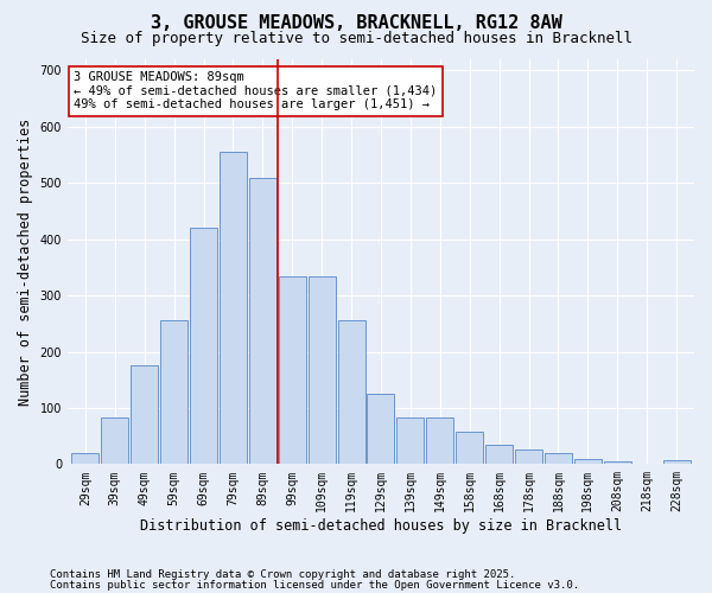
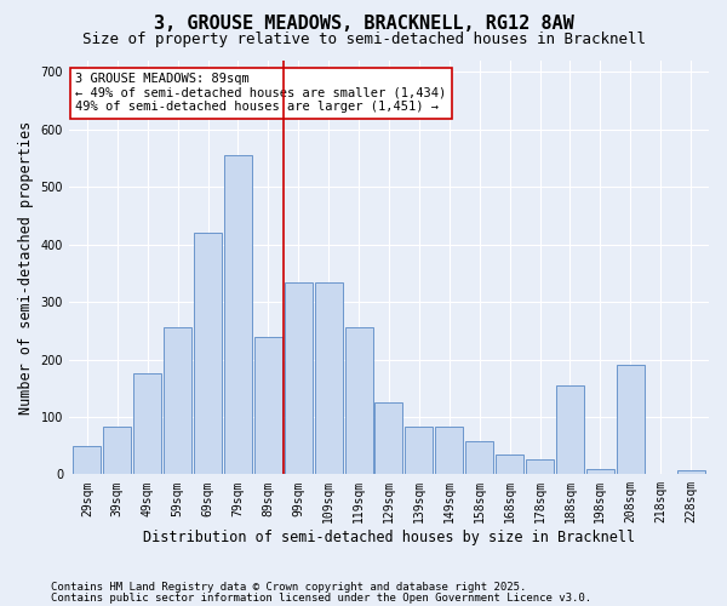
29sqm: 20 -> 50
89sqm: 510 -> 240
188sqm: 20 -> 155
208sqm: 5 -> 190
